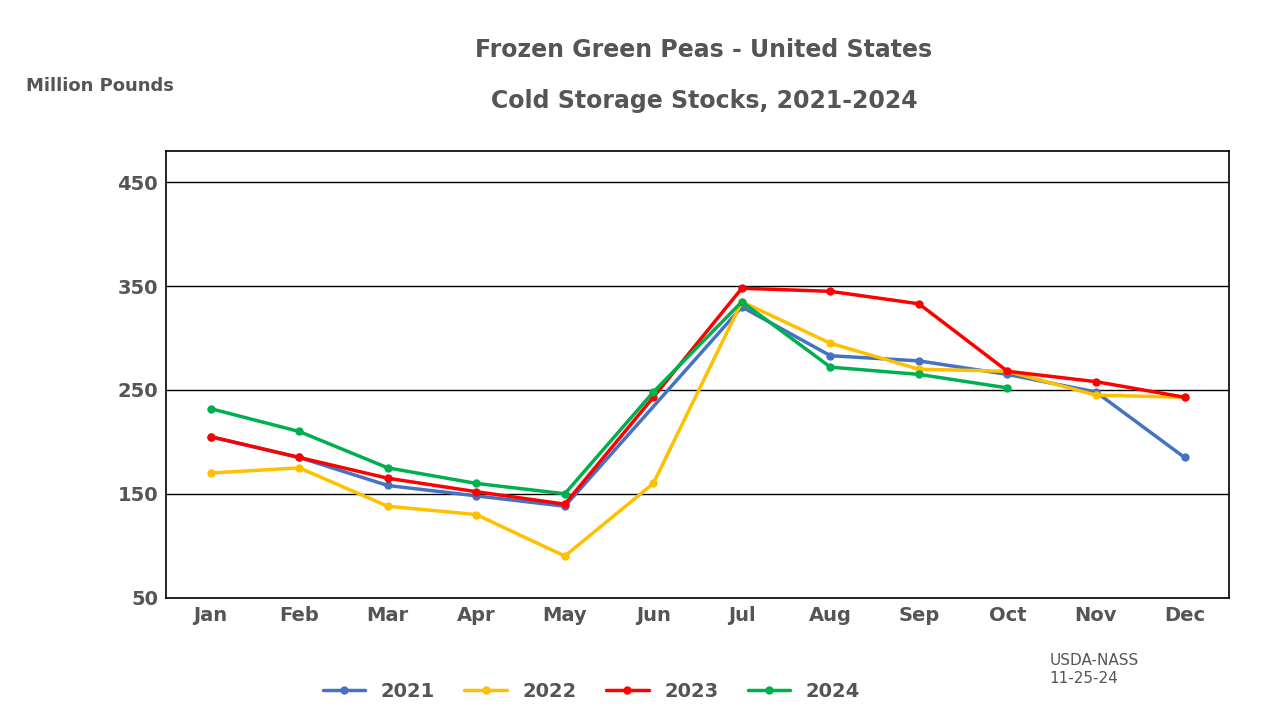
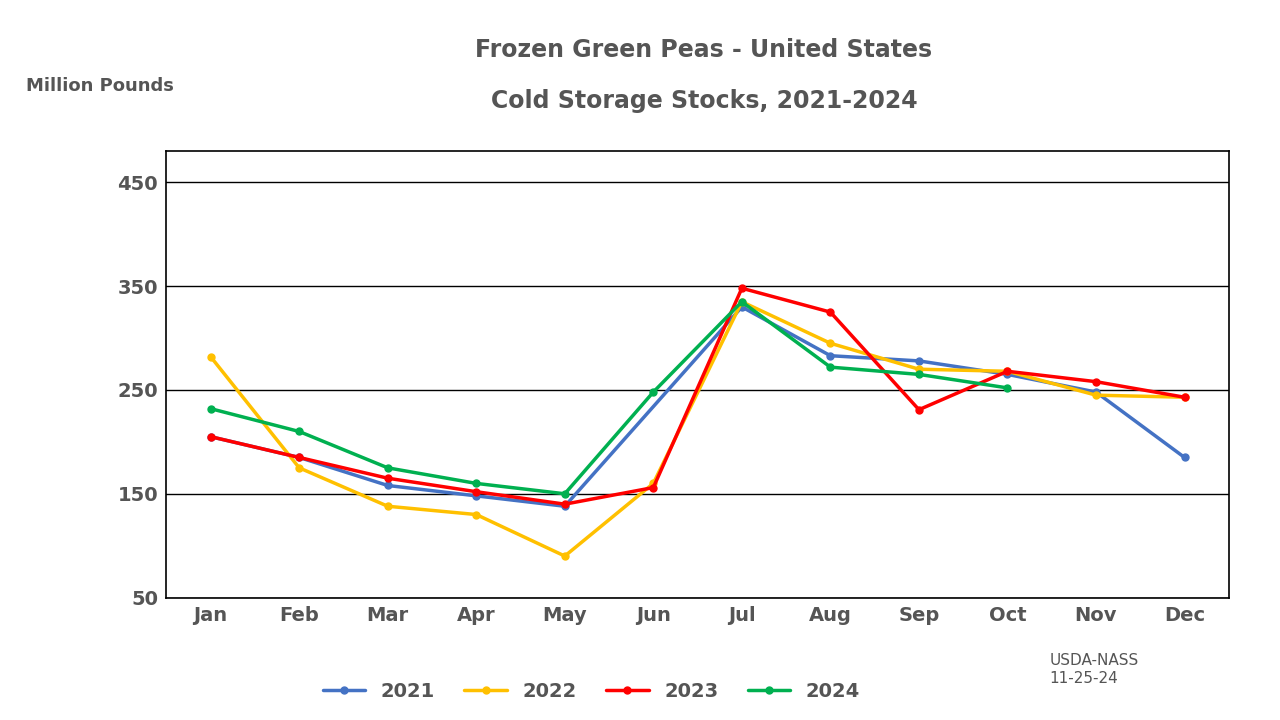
2022/Jan: 170 -> 282
2023/Jun: 243 -> 156
2023/Aug: 345 -> 325
2023/Sep: 333 -> 231
